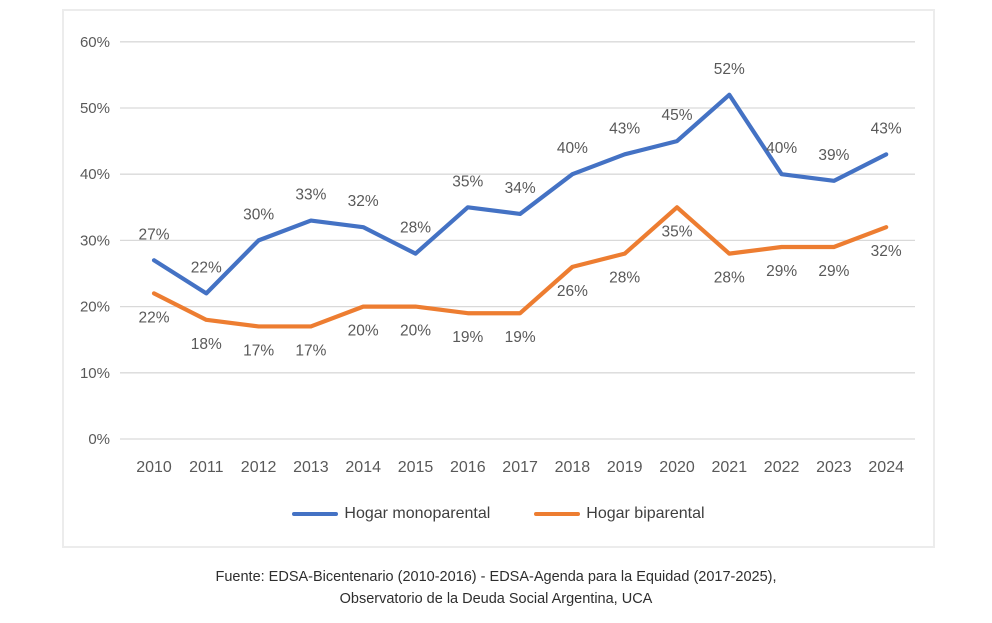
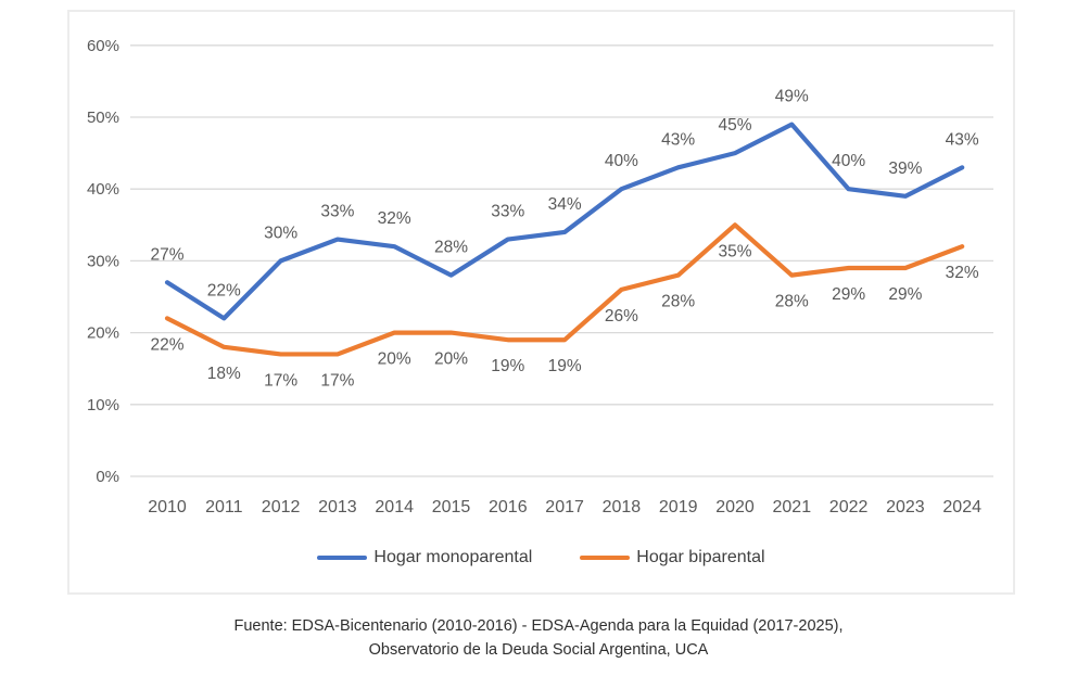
Hogar monoparental/2016: 35% -> 33%
Hogar monoparental/2021: 52% -> 49%
